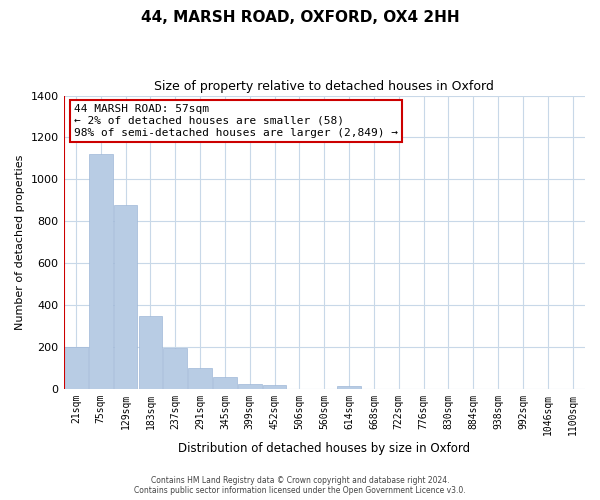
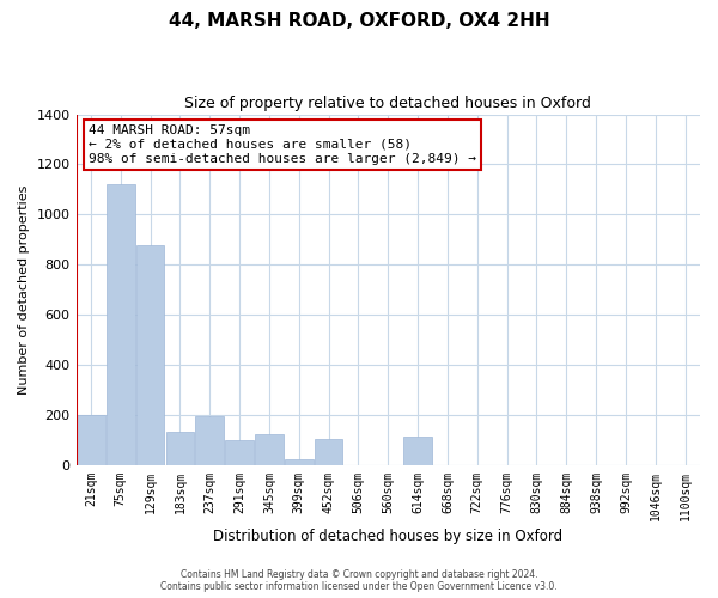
183sqm: 350 -> 135
345sqm: 57 -> 125
452sqm: 18 -> 105
614sqm: 13 -> 115
